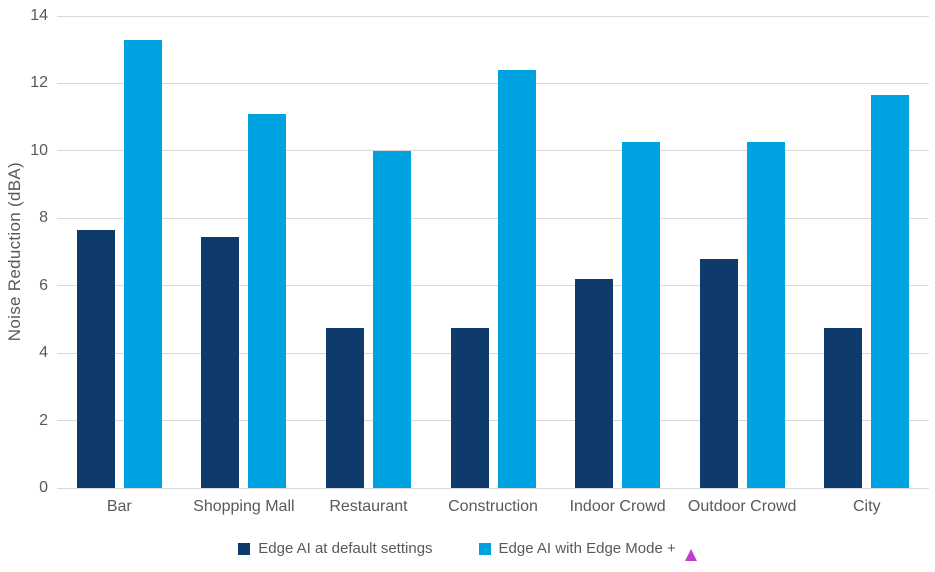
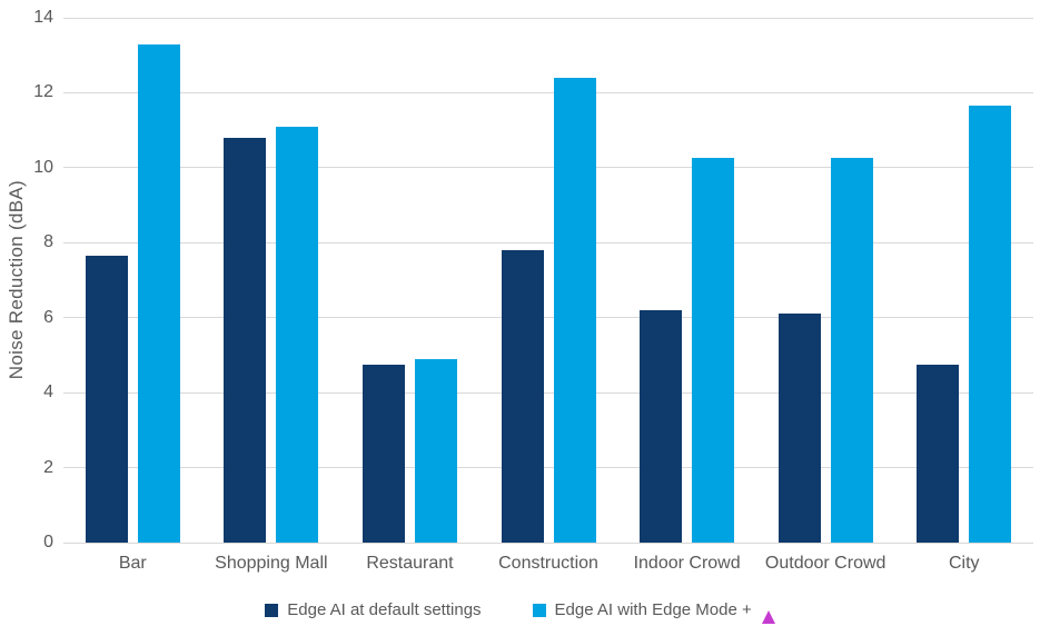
Edge AI at default settings/Shopping Mall: 7.5 -> 10.8
Edge AI with Edge Mode +/Restaurant: 10.0 -> 4.9
Edge AI at default settings/Construction: 4.8 -> 7.8
Edge AI at default settings/Outdoor Crowd: 6.8 -> 6.1
